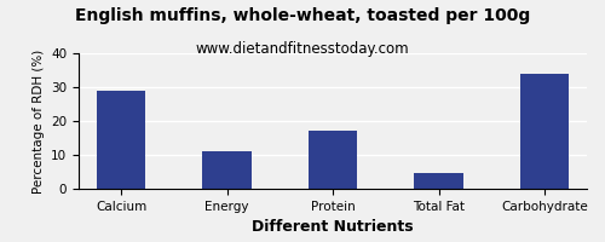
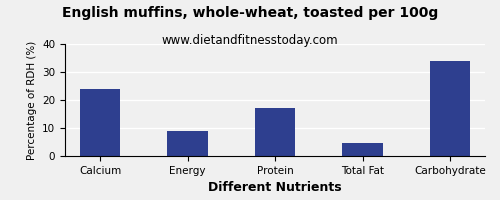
Calcium: 29.0 -> 24.0
Energy: 11.0 -> 9.0
